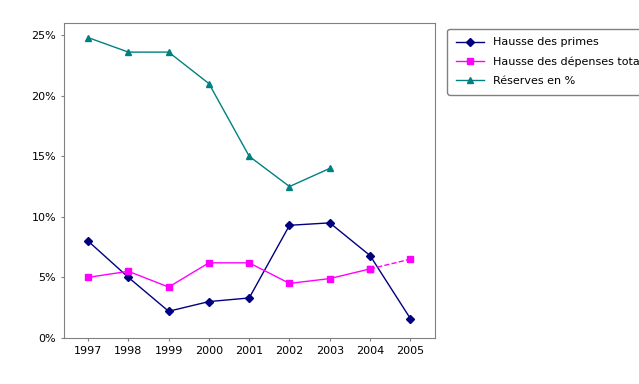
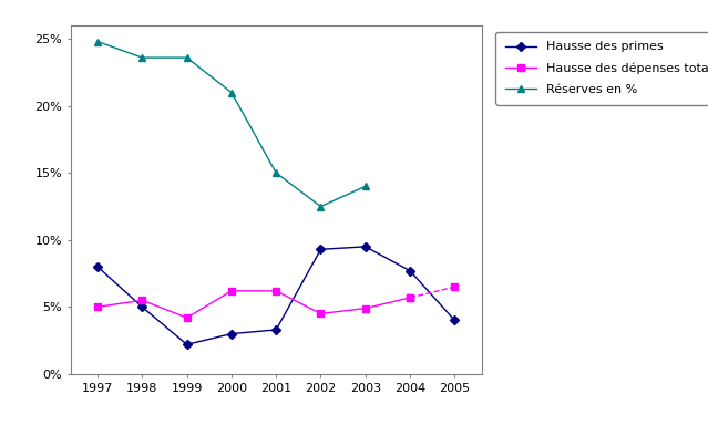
Hausse des primes/2004: 6.8% -> 7.7%
Hausse des primes/2005: 1.6% -> 4.0%
